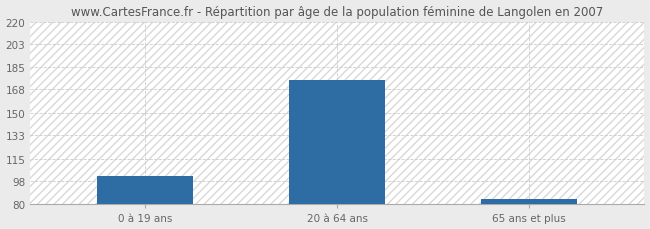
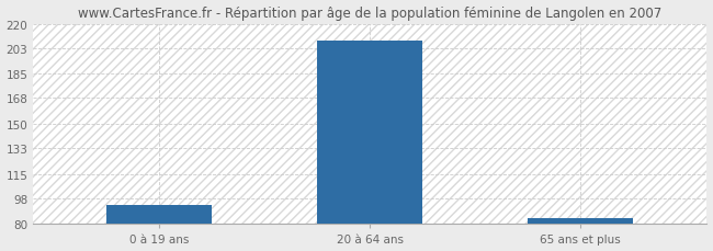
0 à 19 ans: 102 -> 93
20 à 64 ans: 175 -> 208
